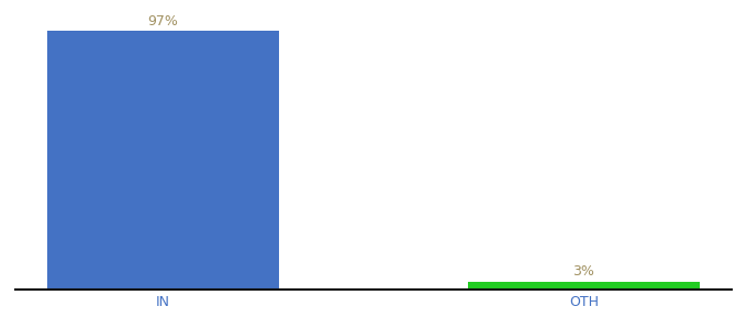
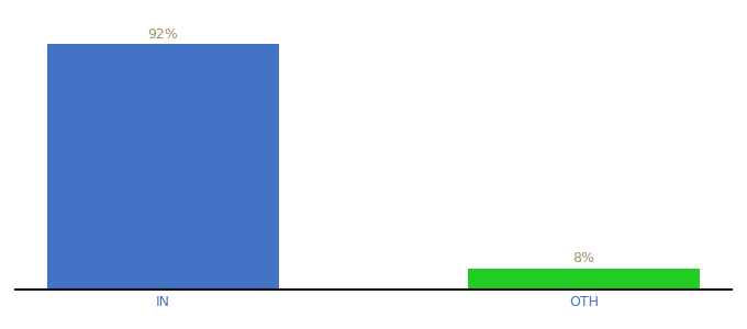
IN: 97% -> 92%
OTH: 3% -> 8%
